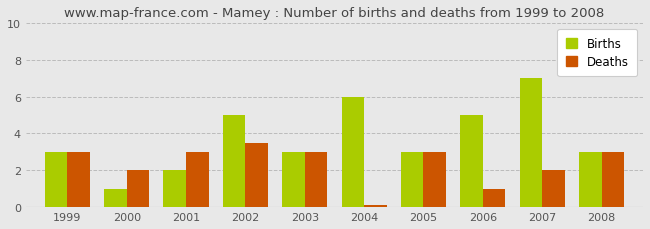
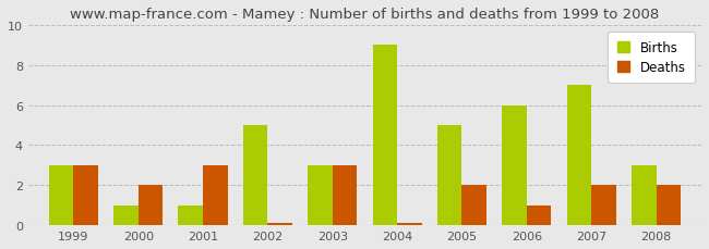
Births/2001: 2 -> 1
Deaths/2002: 3.5 -> 0.1
Births/2004: 6 -> 9
Births/2005: 3 -> 5
Deaths/2005: 3.0 -> 2.0
Births/2006: 5 -> 6
Deaths/2008: 3.0 -> 2.0
